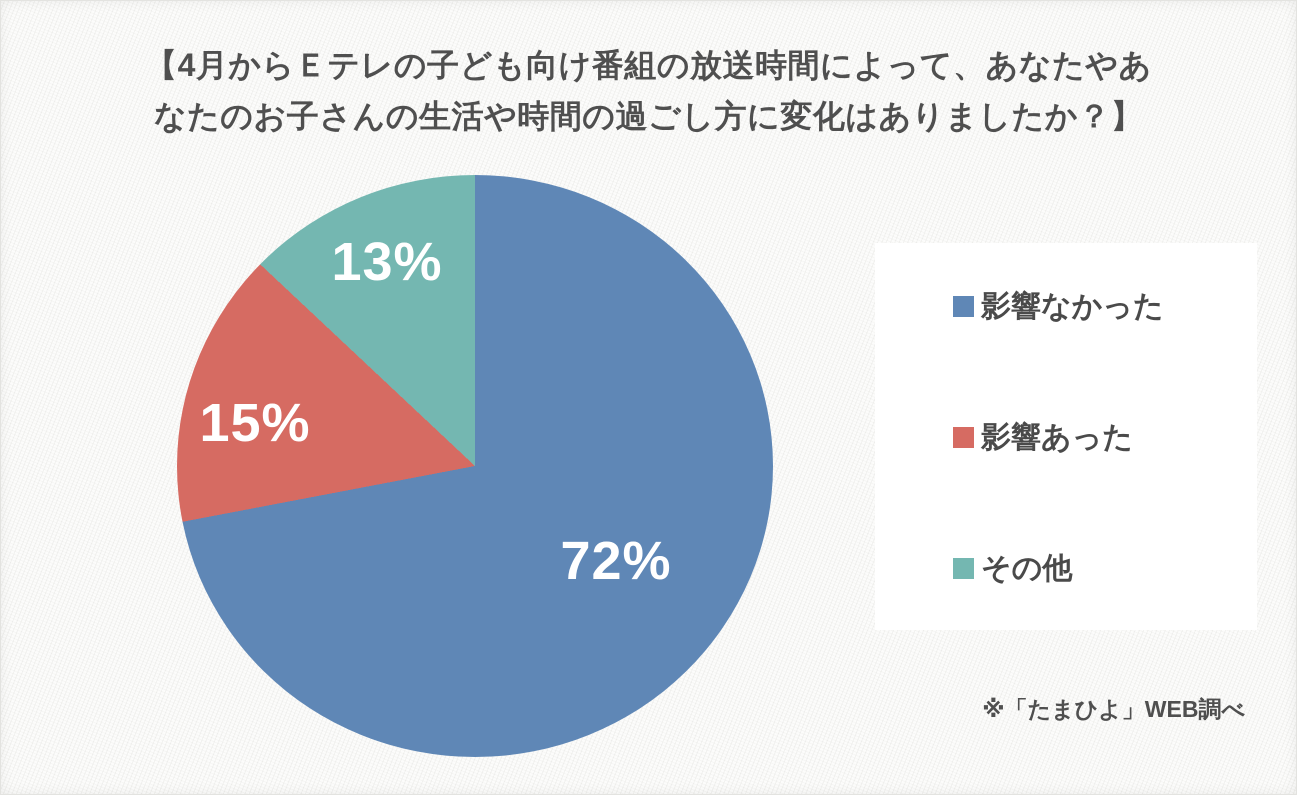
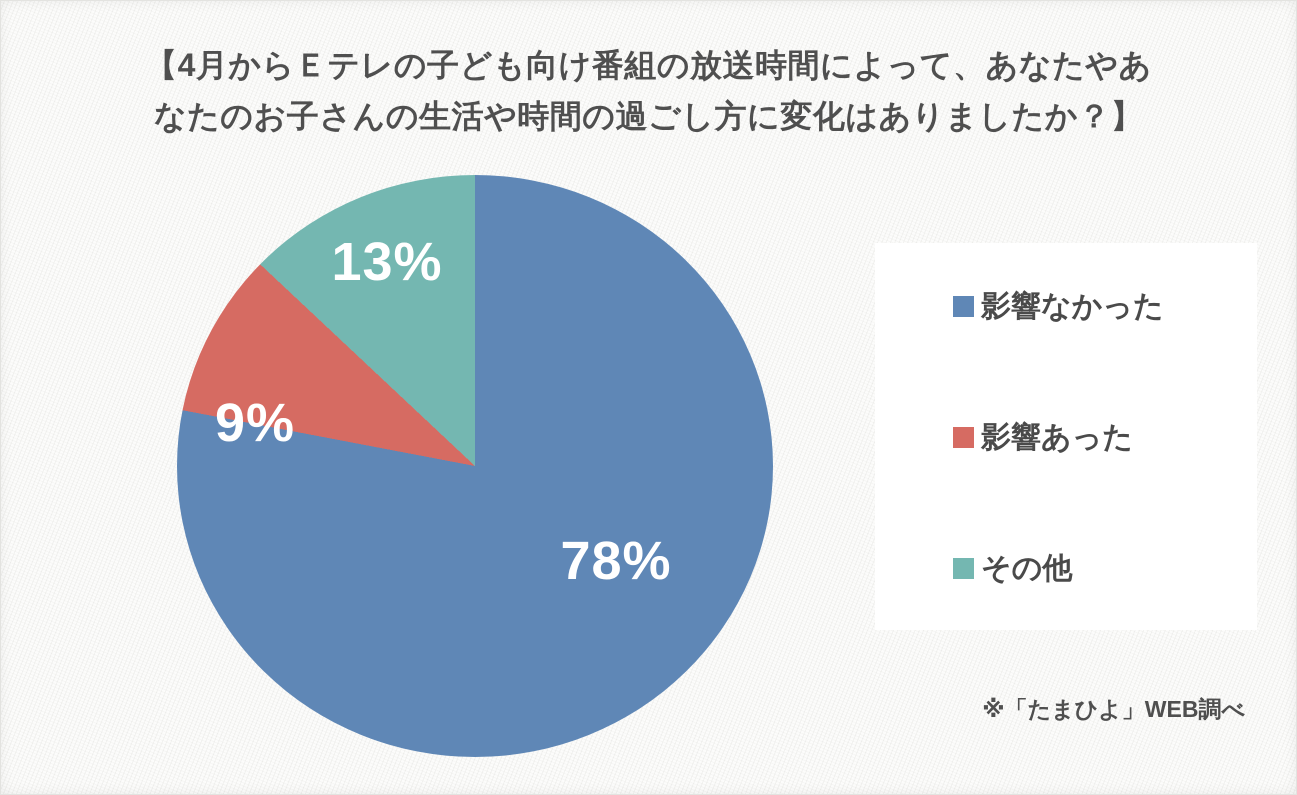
影響なかった: 72% -> 78%
影響あった: 15% -> 9%
